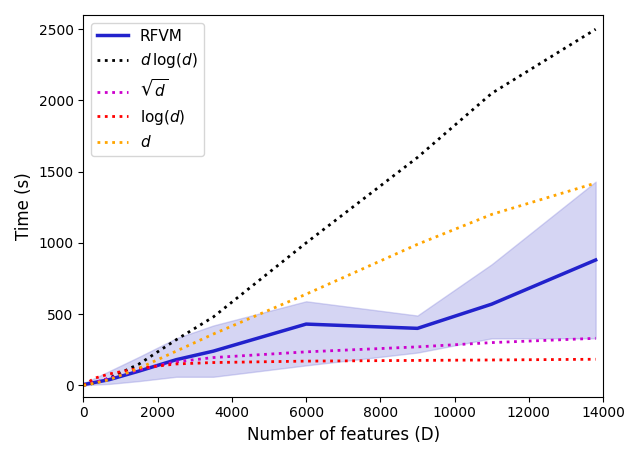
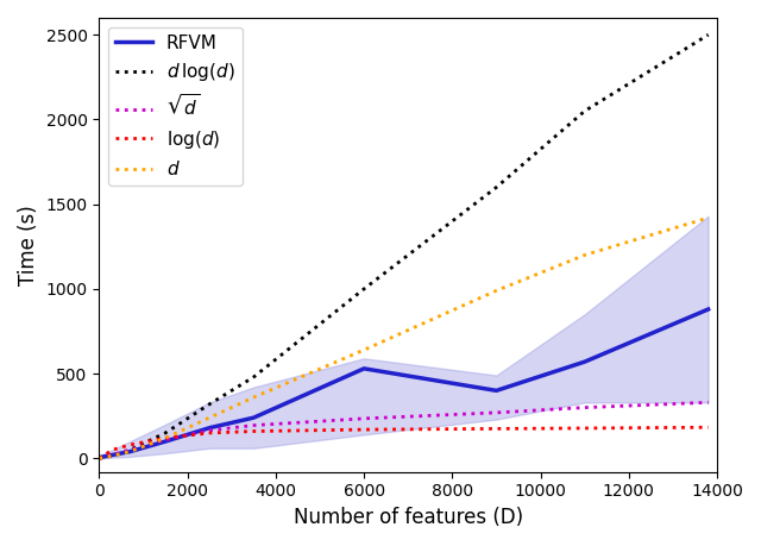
RFVM/6000: 430 -> 530
